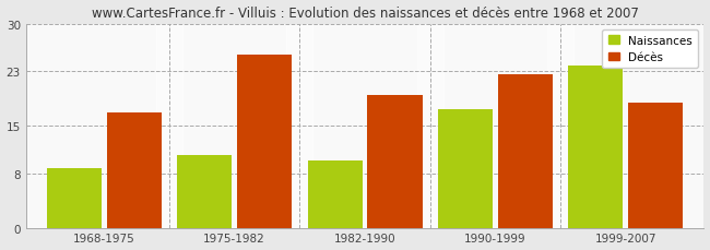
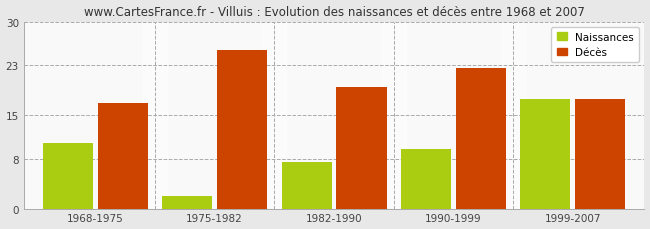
Naissances/1968-1975: 8.8 -> 10.5
Naissances/1975-1982: 10.6 -> 2.0
Naissances/1982-1990: 9.8 -> 7.5
Naissances/1990-1999: 17.4 -> 9.5
Naissances/1999-2007: 23.8 -> 17.5
Décès/1999-2007: 18.4 -> 17.5
